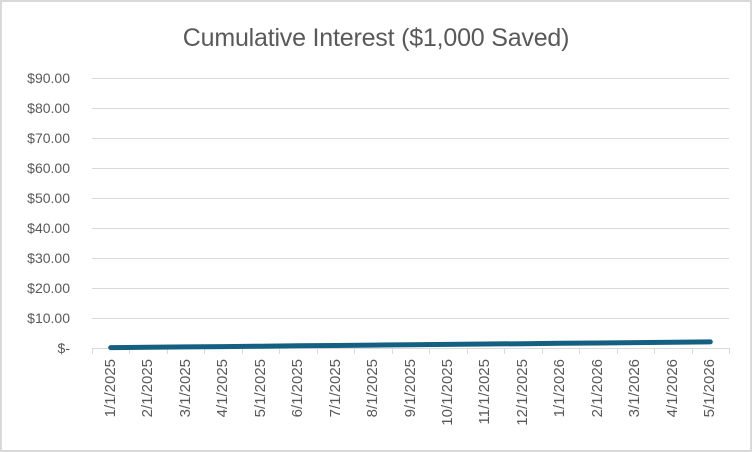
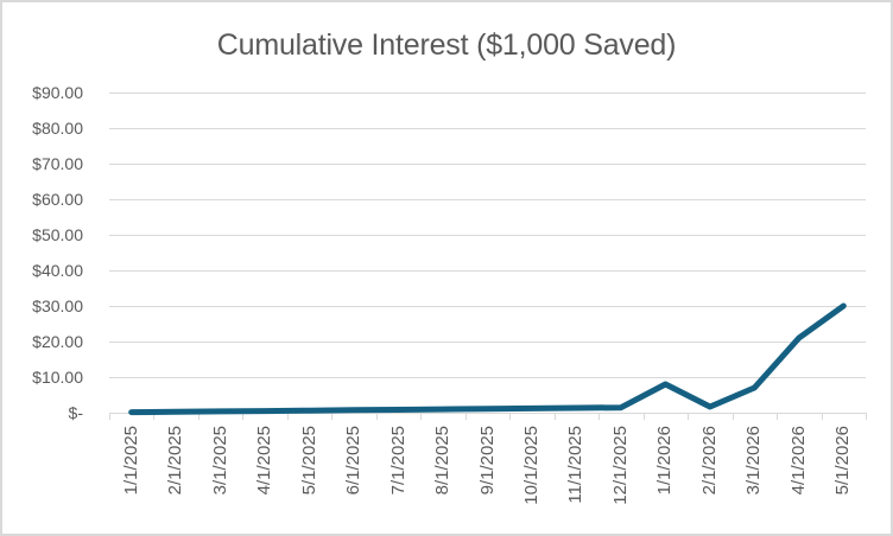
1/1/2026: $2 -> $8
3/1/2026: $2 -> $7
4/1/2026: $2 -> $21
5/1/2026: $2 -> $30
